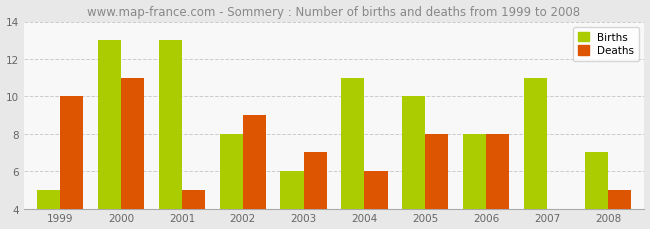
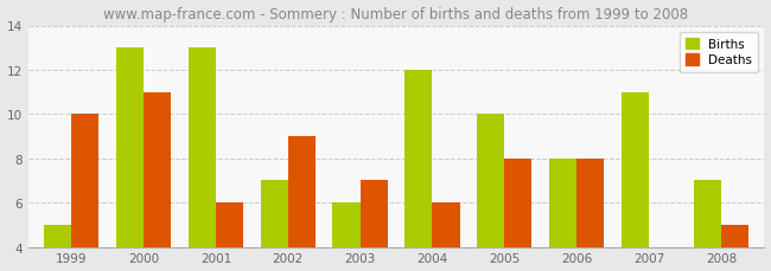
Deaths/2001: 5 -> 6
Births/2002: 8 -> 7
Births/2004: 11 -> 12
